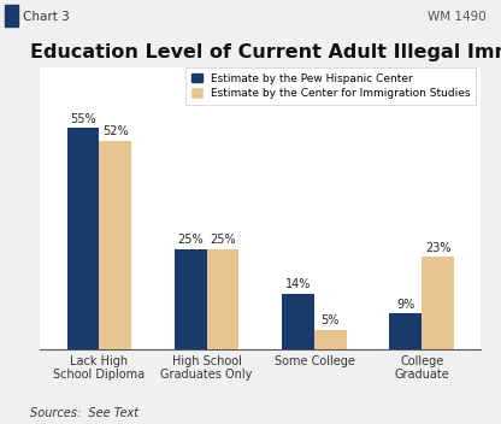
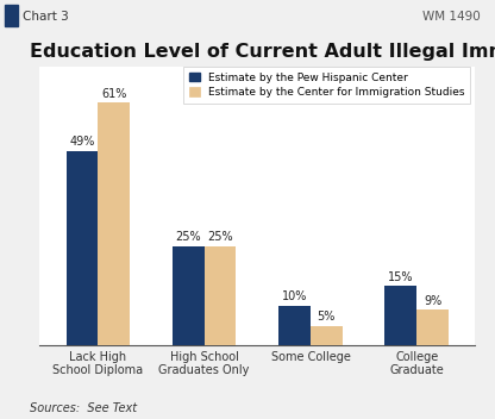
Estimate by the Pew Hispanic Center/Lack High School Diploma: 55% -> 49%
Estimate by the Center for Immigration Studies/Lack High School Diploma: 52% -> 61%
Estimate by the Pew Hispanic Center/Some College: 14% -> 10%
Estimate by the Pew Hispanic Center/College Graduate: 9% -> 15%
Estimate by the Center for Immigration Studies/College Graduate: 23% -> 9%
